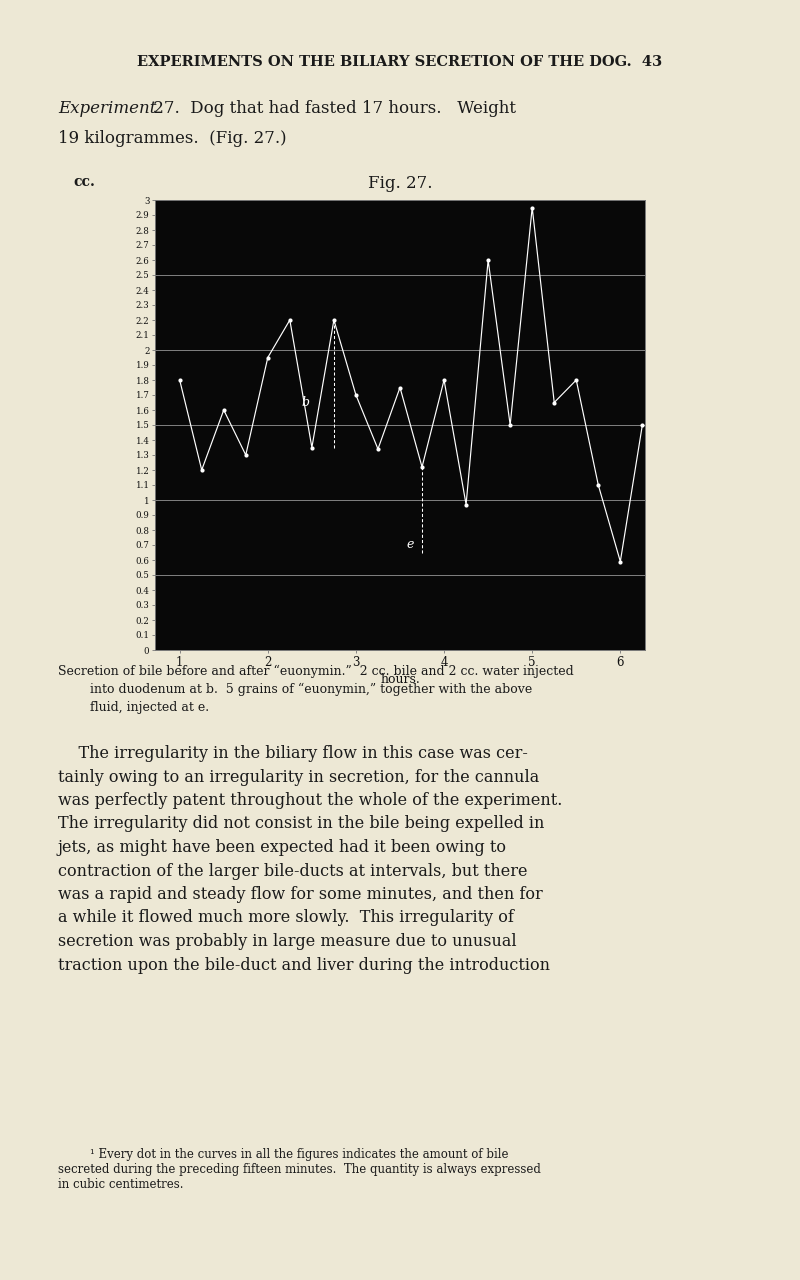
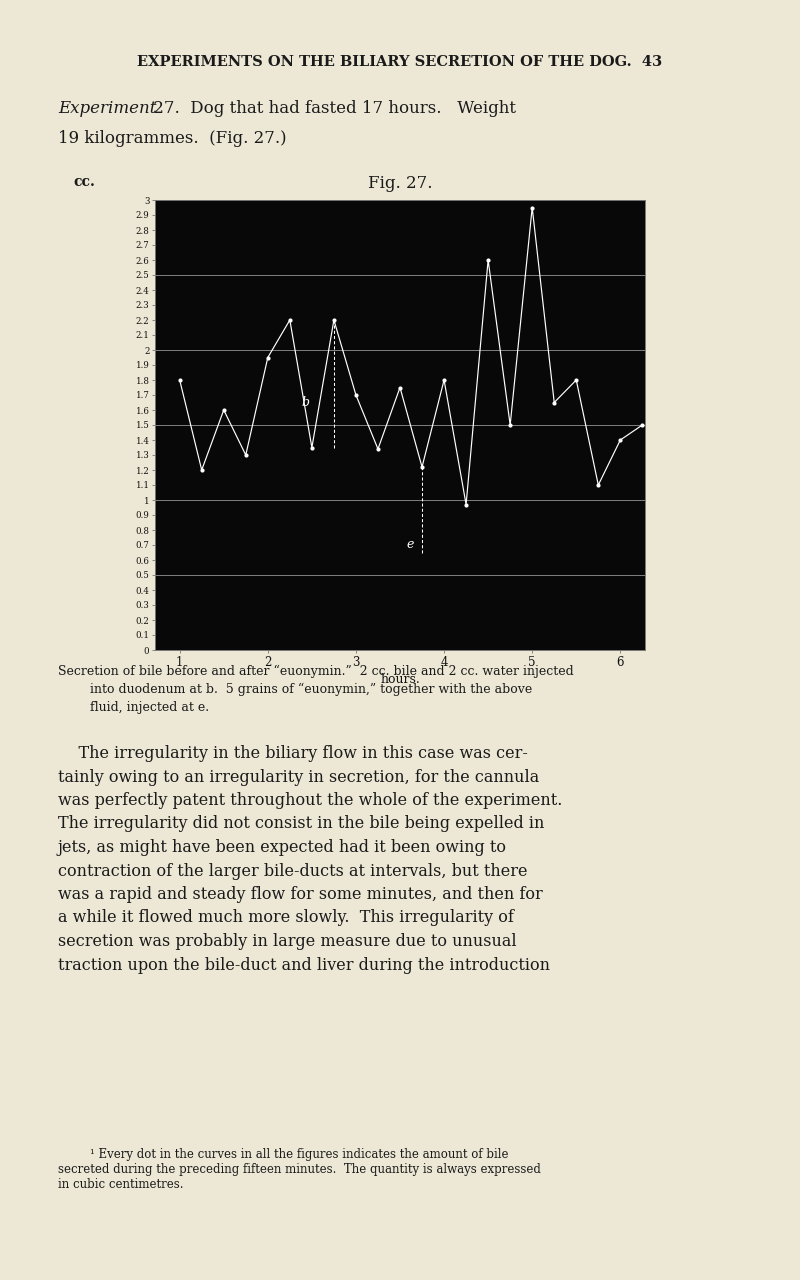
6: 0.59 -> 1.40
